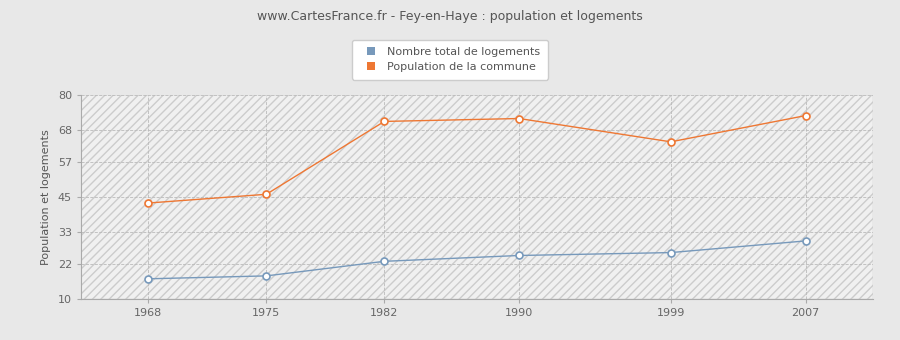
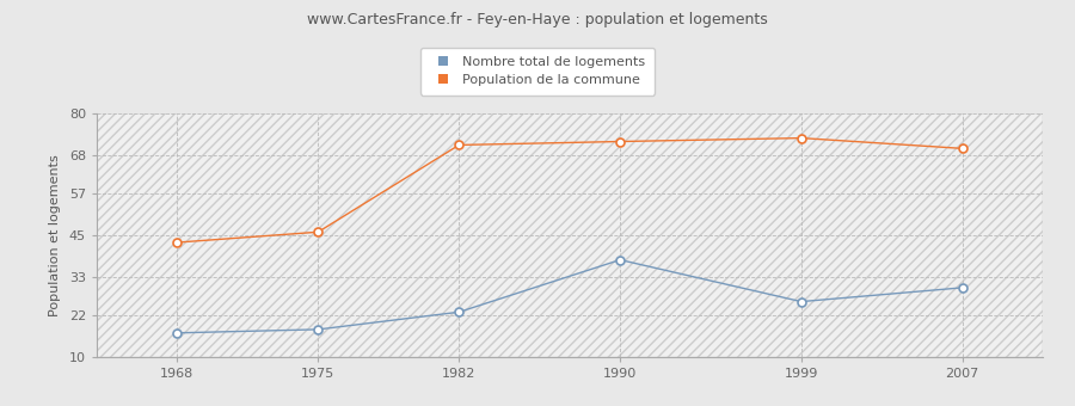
Nombre total de logements/1990: 25 -> 38
Population de la commune/1999: 64 -> 73
Population de la commune/2007: 73 -> 70
